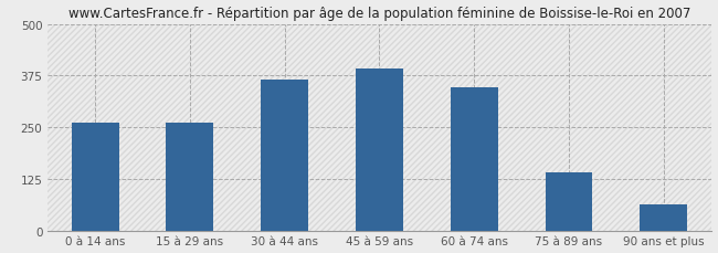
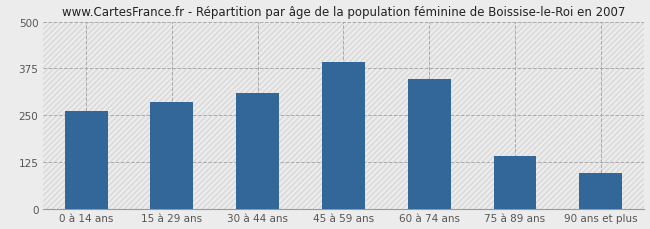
15 à 29 ans: 260 -> 285
30 à 44 ans: 365 -> 310
90 ans et plus: 62 -> 95
